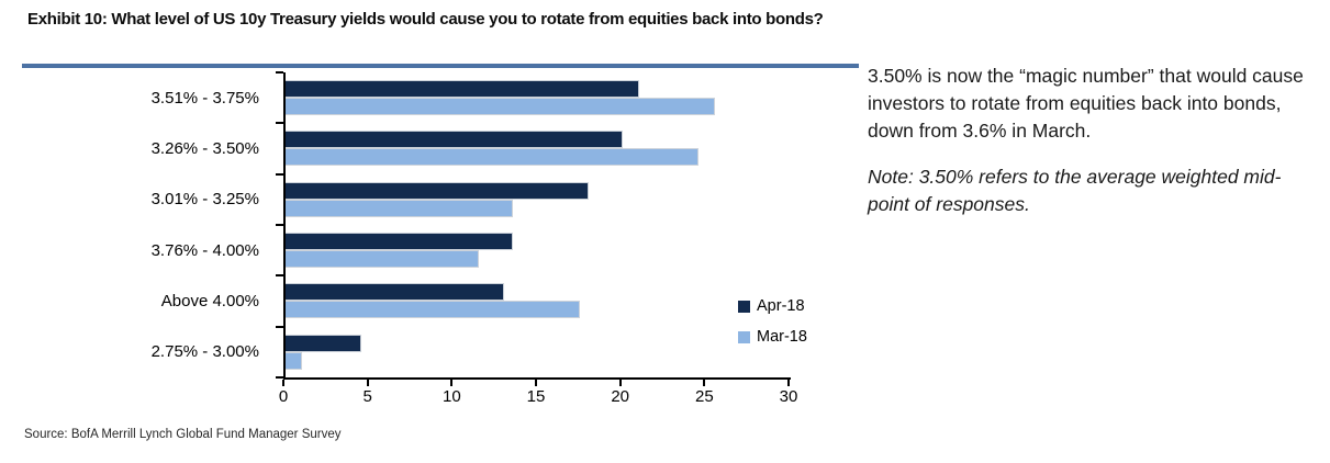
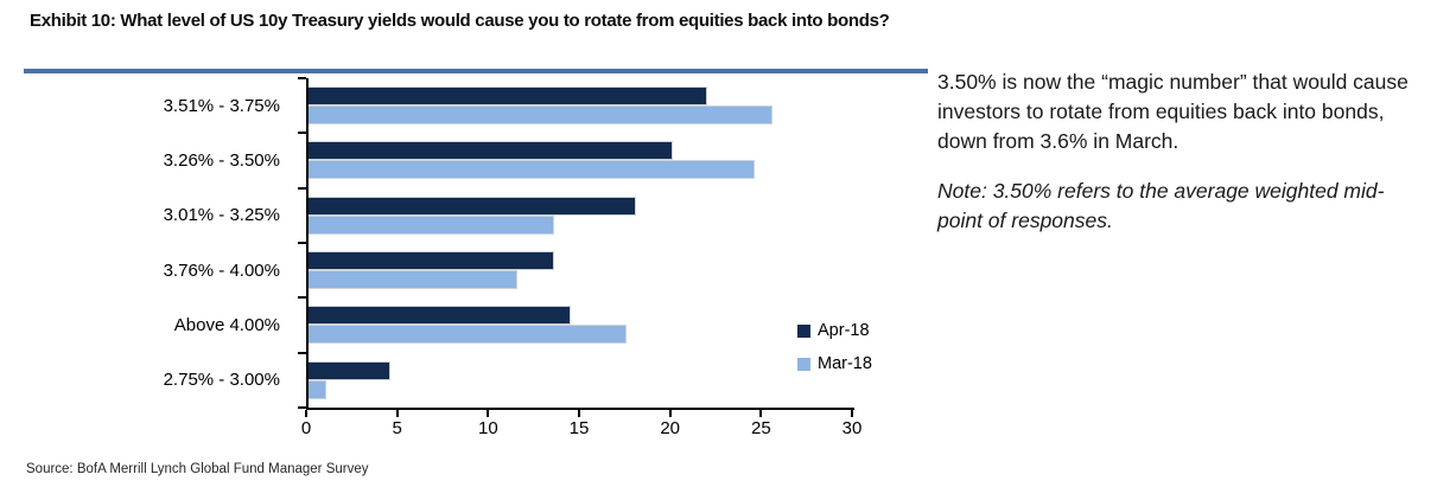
Apr-18/3.51% - 3.75%: 21.0 -> 21.9
Apr-18/Above 4.00%: 13.0 -> 14.4
